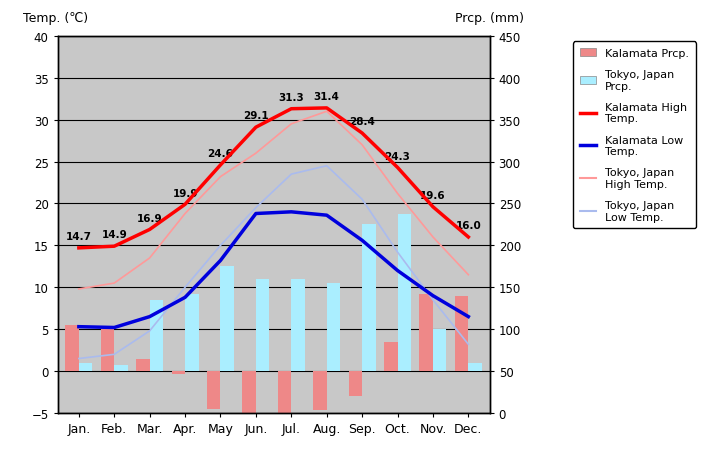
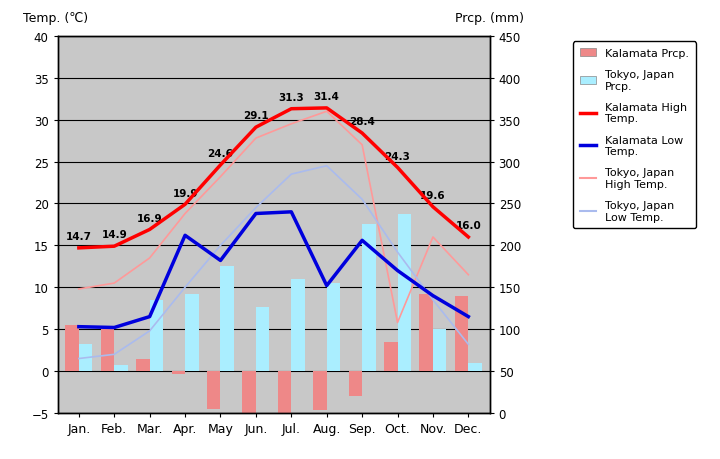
Tokyo, Japan Prcp./Jan.: 1.0 -> 3.2
Kalamata Low Temp./Apr.: 8.8 -> 16.2
Tokyo, Japan High Temp./Jun.: 26.0 -> 27.8
Tokyo, Japan Prcp./Jun.: 11.0 -> 7.6
Kalamata Low Temp./Aug.: 18.6 -> 10.2
Tokyo, Japan High Temp./Oct.: 21.2 -> 5.8
